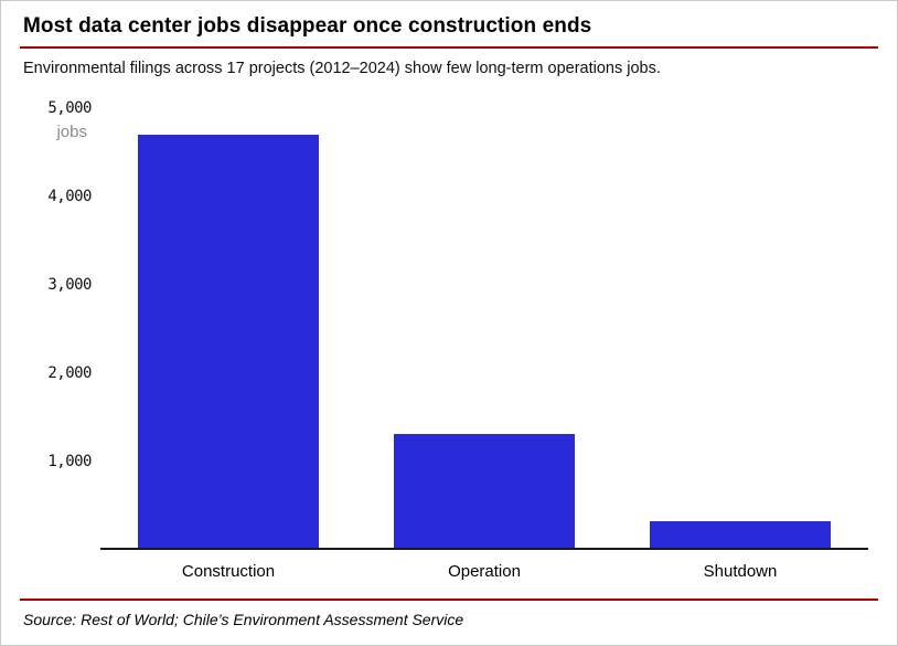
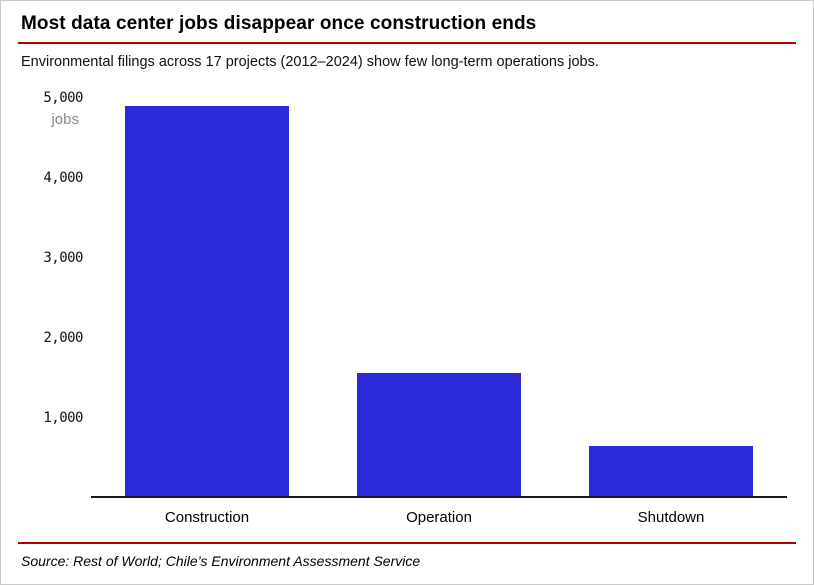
Construction: 4700 -> 4900
Operation: 1300 -> 1600
Shutdown: 300 -> 600
